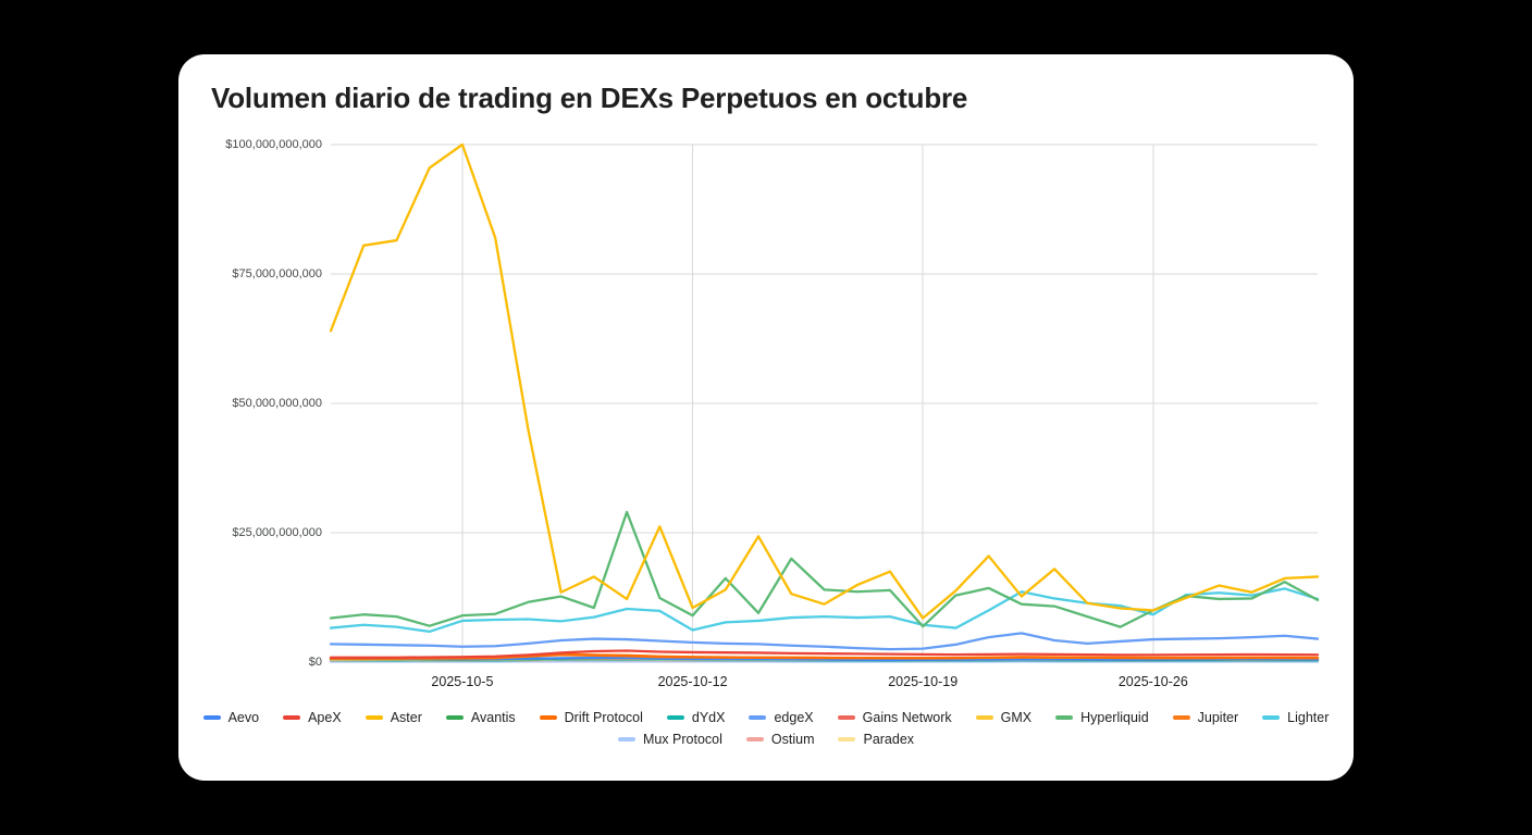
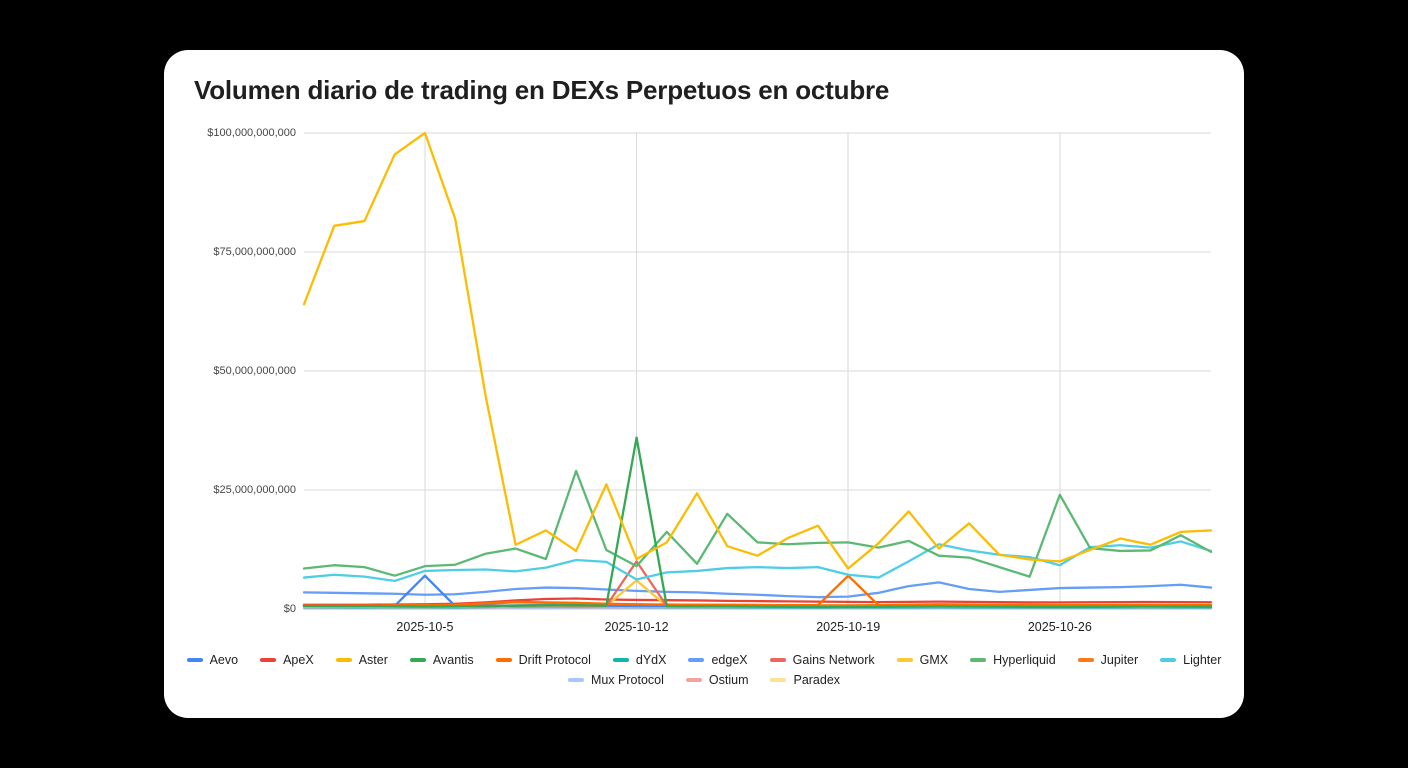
Aevo/2025-10-5: $1000000000 -> $7000000000
Avantis/2025-10-12: $1000000000 -> $36000000000
Gains Network/2025-10-12: $1000000000 -> $10000000000
GMX/2025-10-12: $1000000000 -> $6000000000
Drift Protocol/2025-10-19: $1000000000 -> $7000000000
Hyperliquid/2025-10-19: $7000000000 -> $14000000000
Hyperliquid/2025-10-26: $10000000000 -> $24000000000
